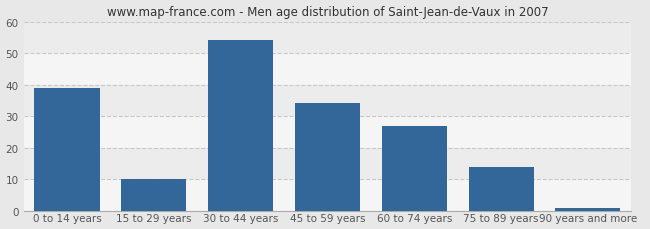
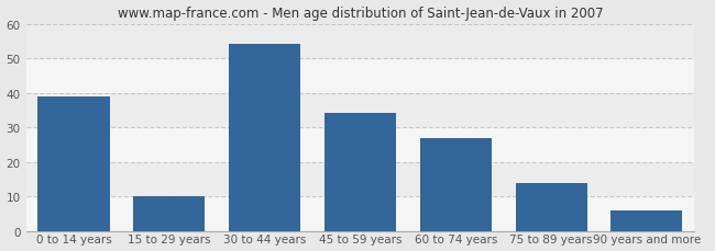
90 years and more: 1 -> 6
